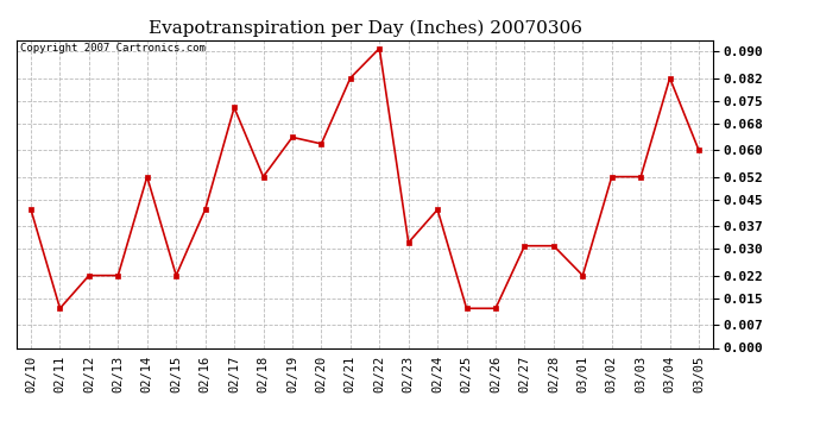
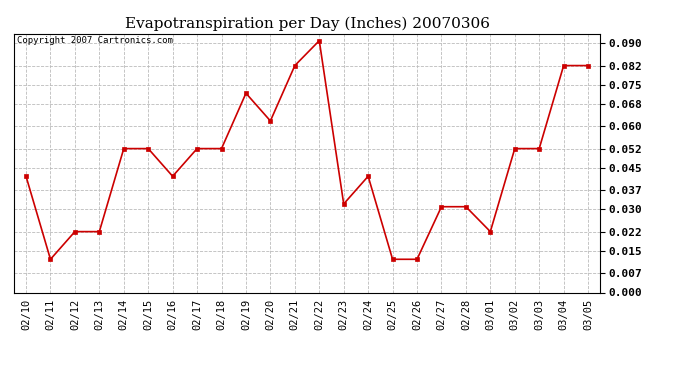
02/15: 0.022 -> 0.052
02/17: 0.073 -> 0.052
02/19: 0.064 -> 0.072
03/05: 0.060 -> 0.082
